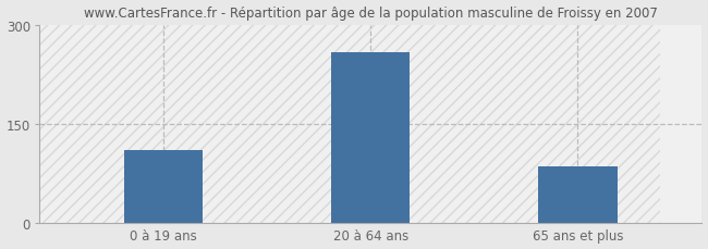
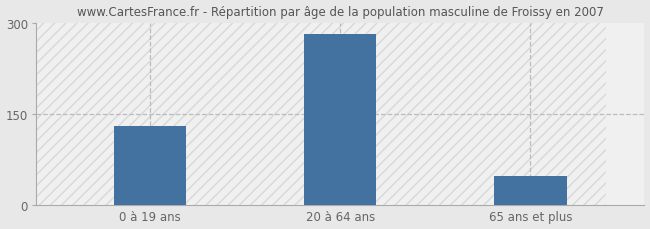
0 à 19 ans: 110 -> 130
20 à 64 ans: 258 -> 281
65 ans et plus: 86 -> 47
